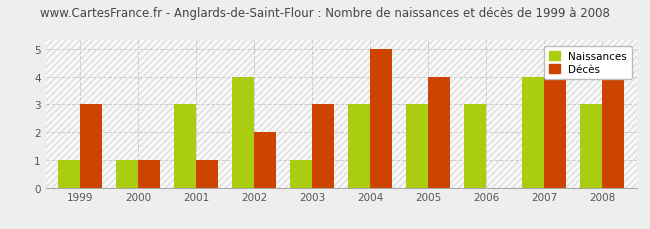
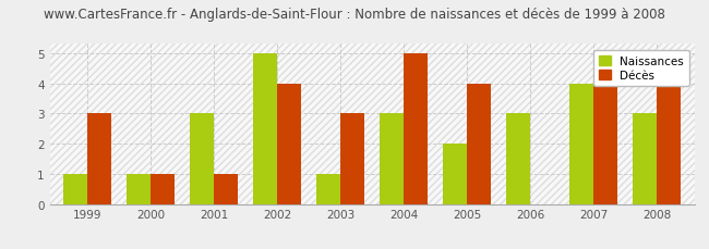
Naissances/2002: 4 -> 5
Décès/2002: 2 -> 4
Naissances/2005: 3 -> 2
